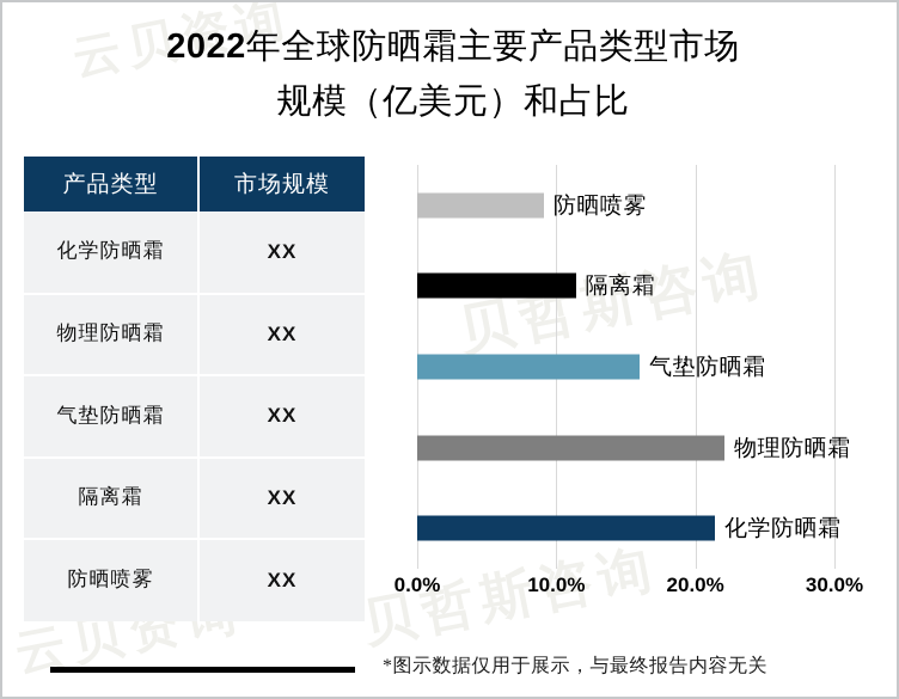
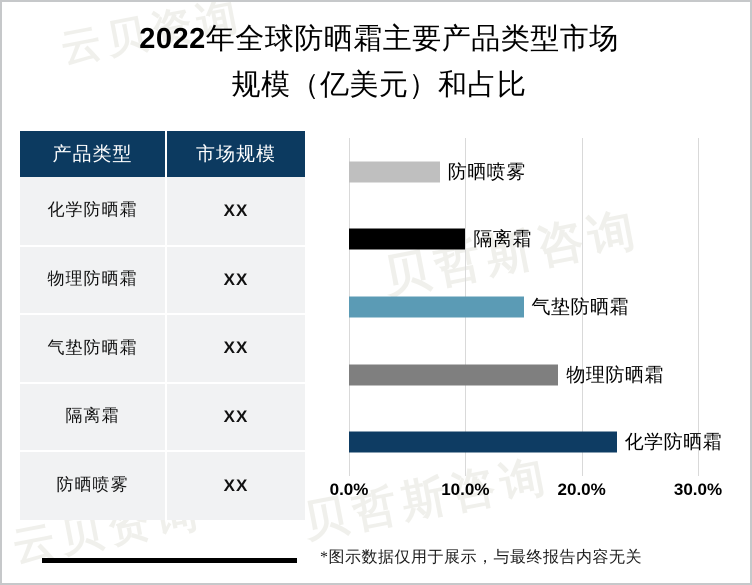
化学防晒霜: 21.4% -> 23.0%
物理防晒霜: 22.1% -> 18.0%
气垫防晒霜: 16.0% -> 15.0%
隔离霜: 11.4% -> 10.0%
防晒喷雾: 9.1% -> 7.8%
